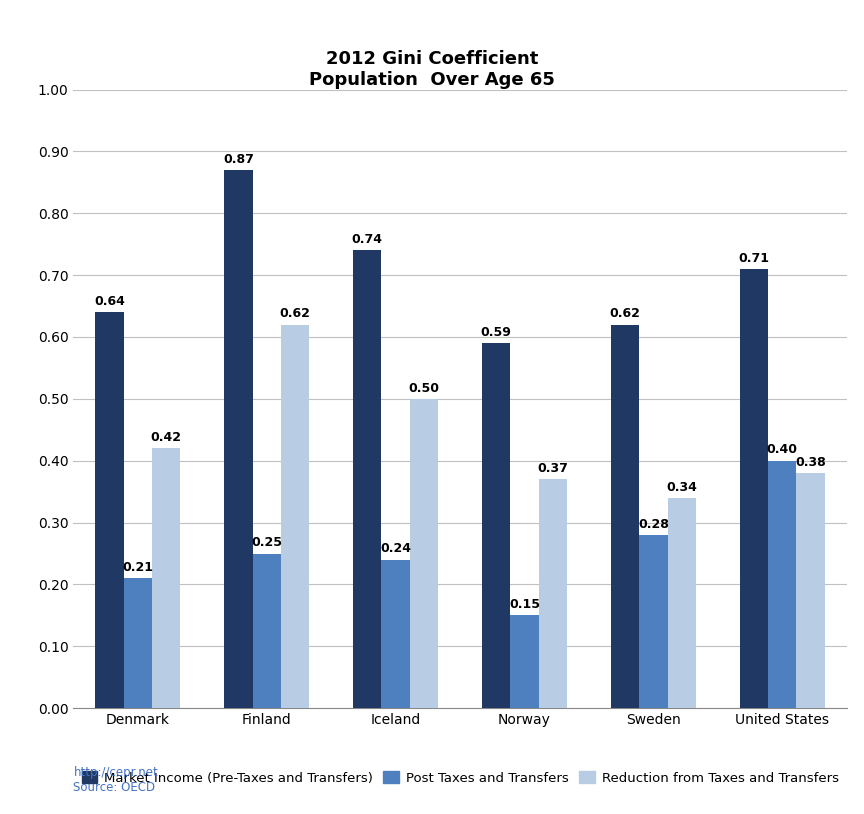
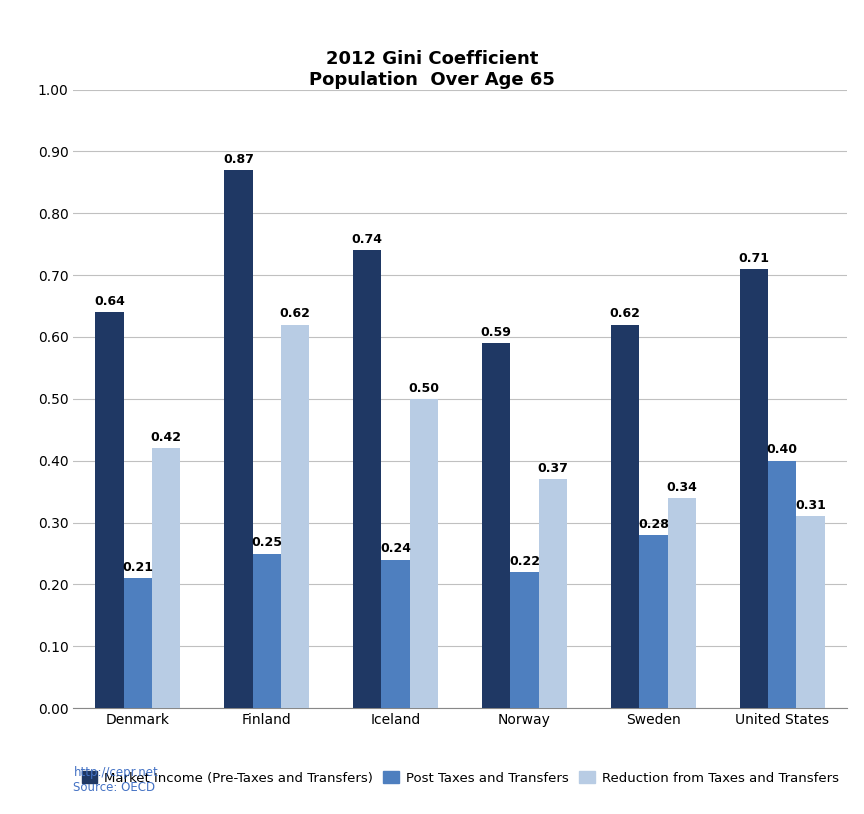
Post Taxes and Transfers/Norway: 0.15 -> 0.22
Reduction from Taxes and Transfers/United States: 0.38 -> 0.31
